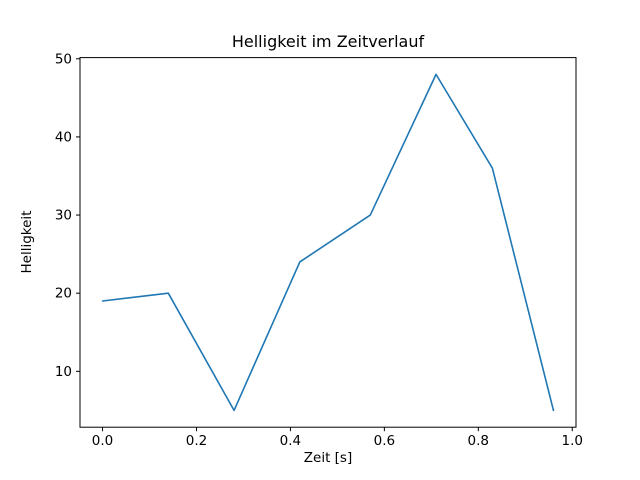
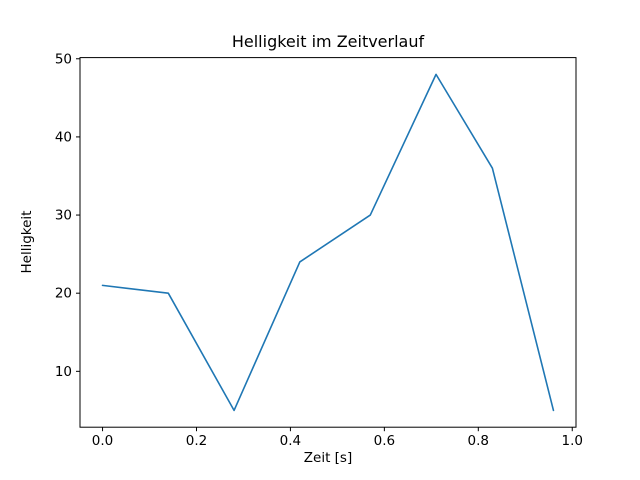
0.0: 19 -> 21
